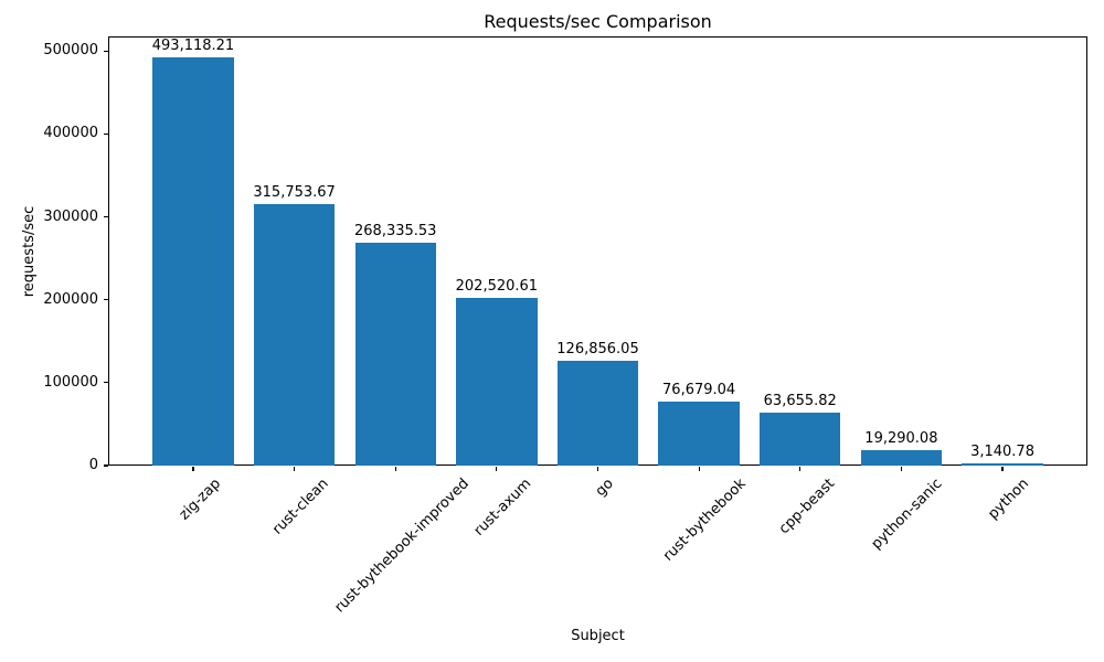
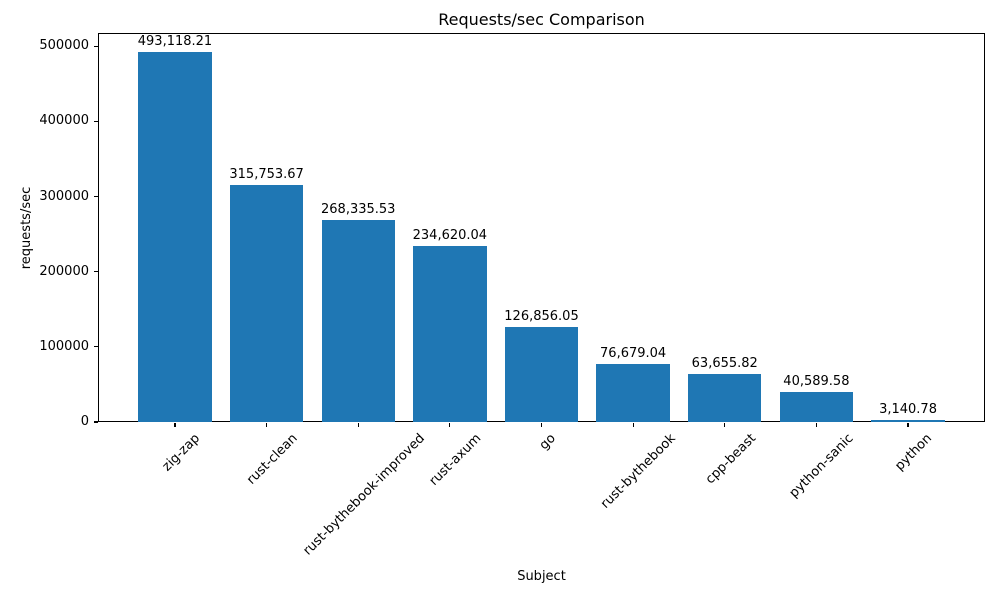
rust-axum: 202,520.61 -> 234,620.04
python-sanic: 19,290.08 -> 40,589.58
